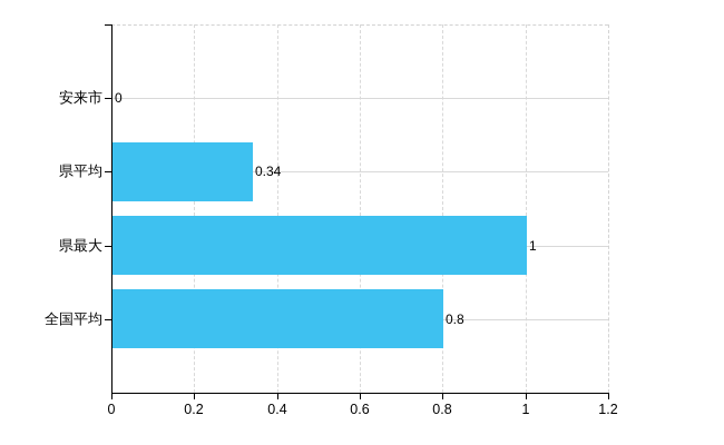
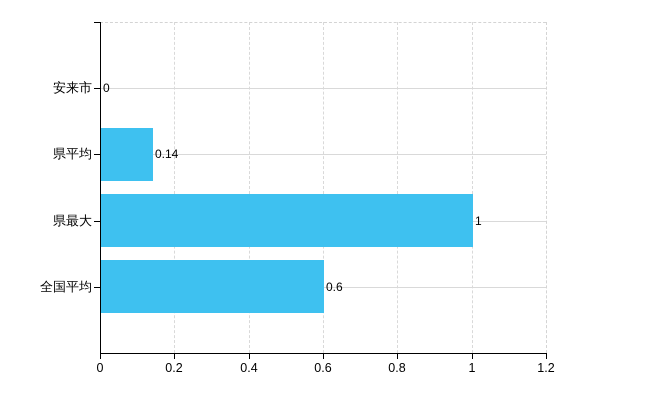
県平均: 0.34 -> 0.14
全国平均: 0.8 -> 0.6
